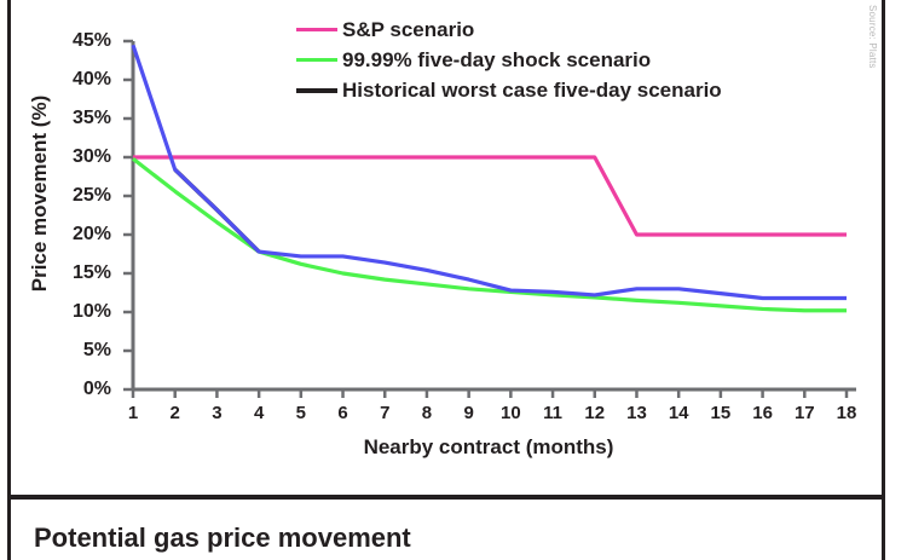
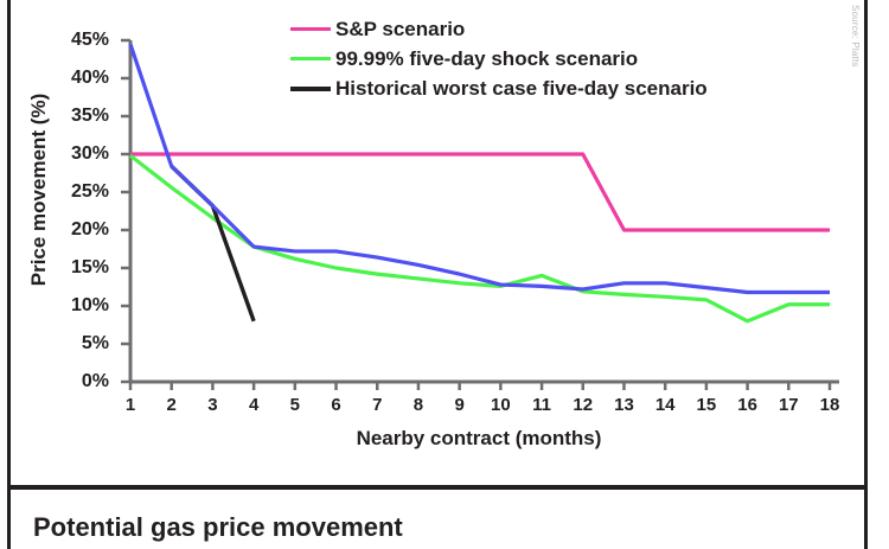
Historical worst case five-day scenario/4: 18% -> 8%
99.99% five-day shock scenario/11: 12% -> 14%
99.99% five-day shock scenario/16: 10% -> 8%
